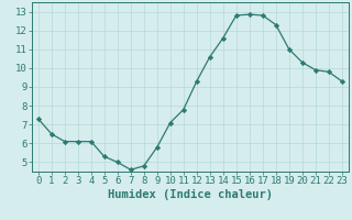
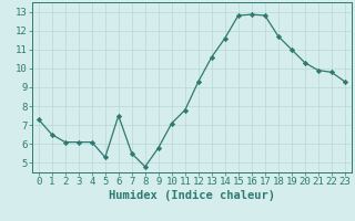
6: 5.0 -> 7.5
7: 4.6 -> 5.5
18: 12.3 -> 11.7
